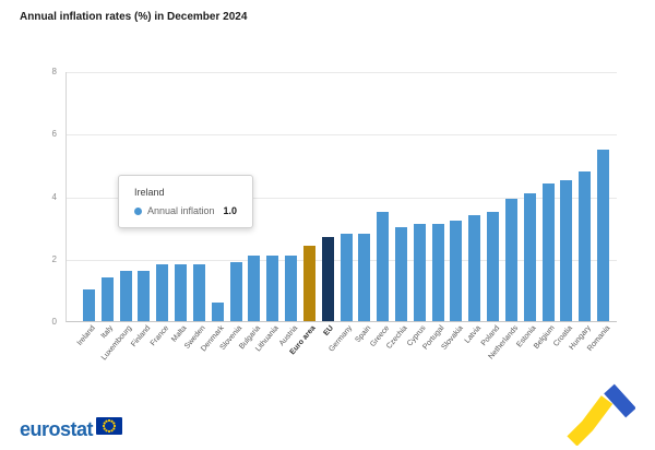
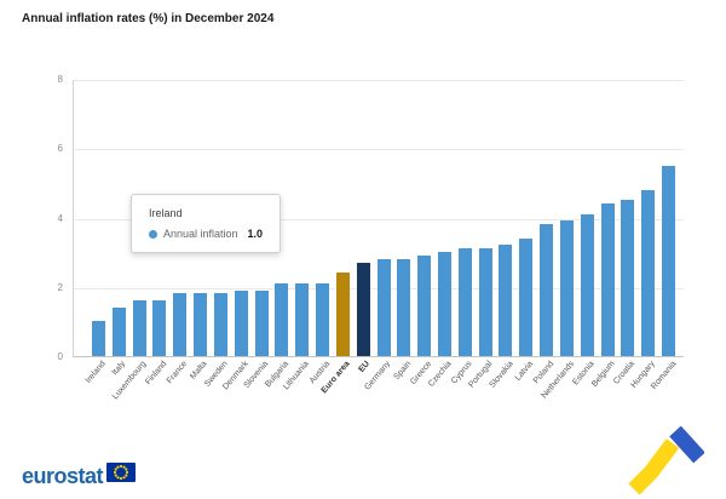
Denmark: 0.6 -> 1.9
Greece: 3.5 -> 2.9
Poland: 3.5 -> 3.8
